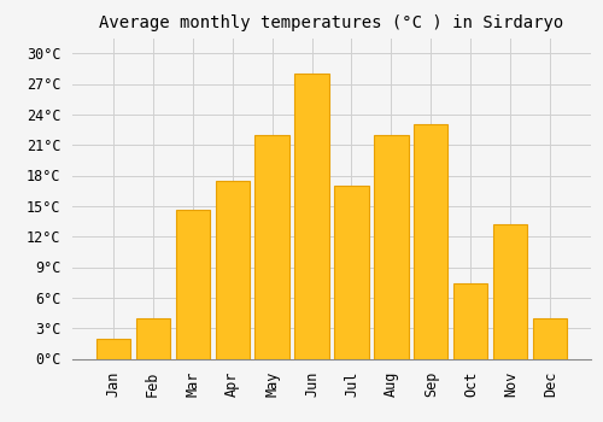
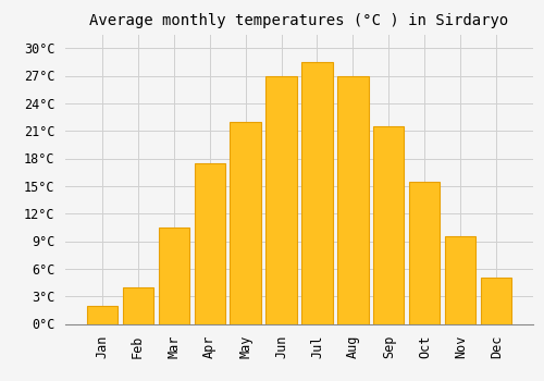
Mar: 14.6°C -> 10.5°C
Jun: 28.0°C -> 27.0°C
Jul: 17.0°C -> 28.5°C
Aug: 22.0°C -> 27.0°C
Sep: 23.0°C -> 21.5°C
Oct: 7.4°C -> 15.5°C
Nov: 13.2°C -> 9.5°C
Dec: 4.0°C -> 5.0°C
